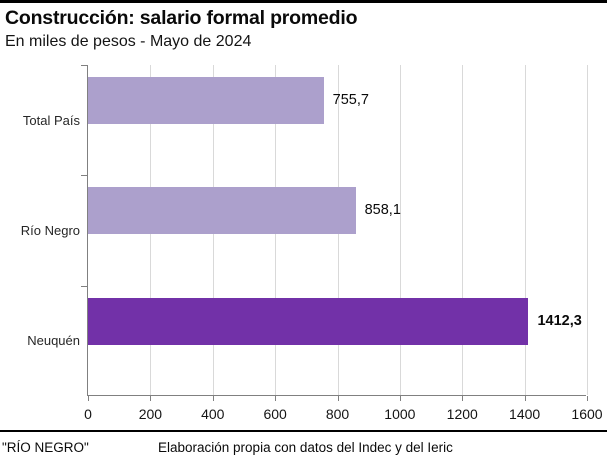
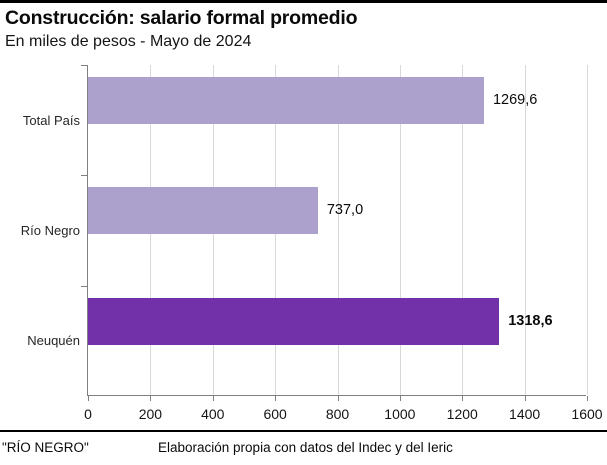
Total País: 755,7 -> 1269,6
Río Negro: 858,1 -> 737,0
Neuquén: 1412,3 -> 1318,6
